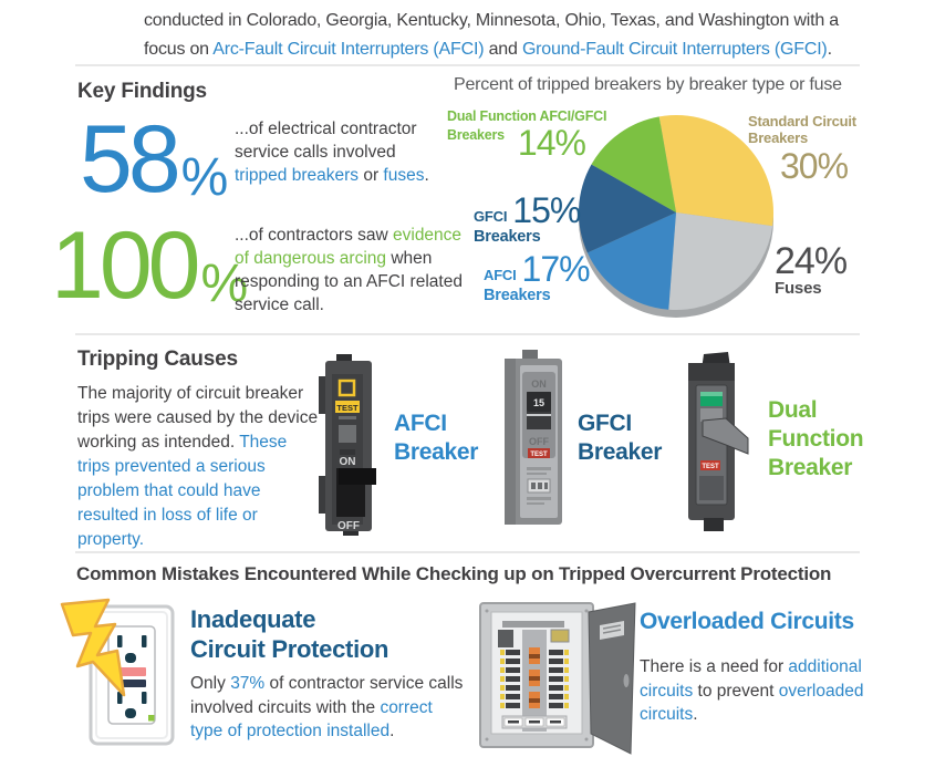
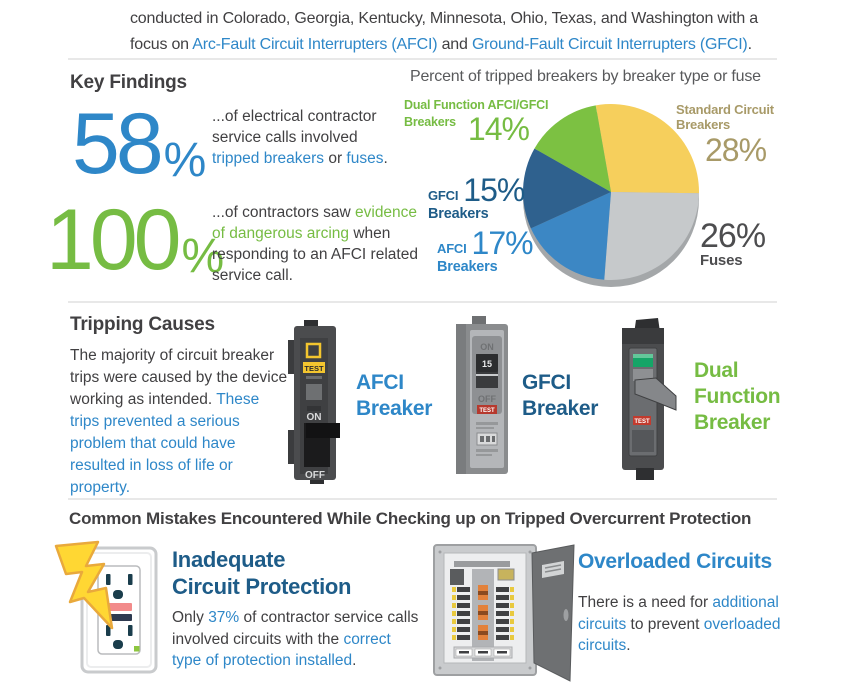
Standard Circuit Breakers: 30% -> 28%
Fuses: 24% -> 26%
